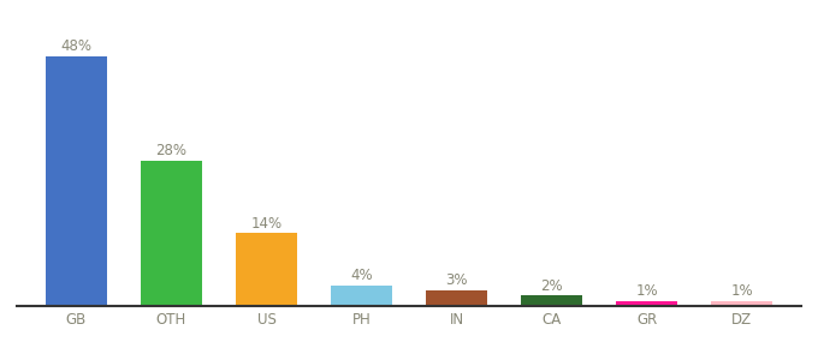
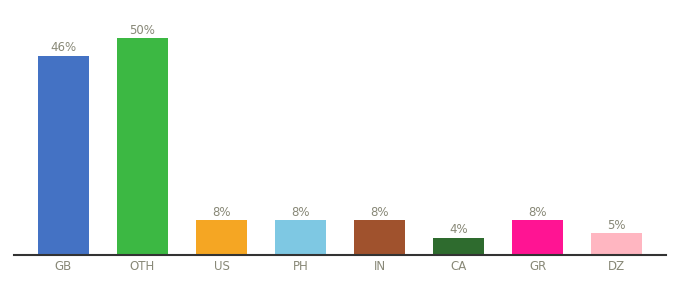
GB: 48% -> 46%
OTH: 28% -> 50%
US: 14% -> 8%
PH: 4% -> 8%
IN: 3% -> 8%
CA: 2% -> 4%
GR: 1% -> 8%
DZ: 1% -> 5%
